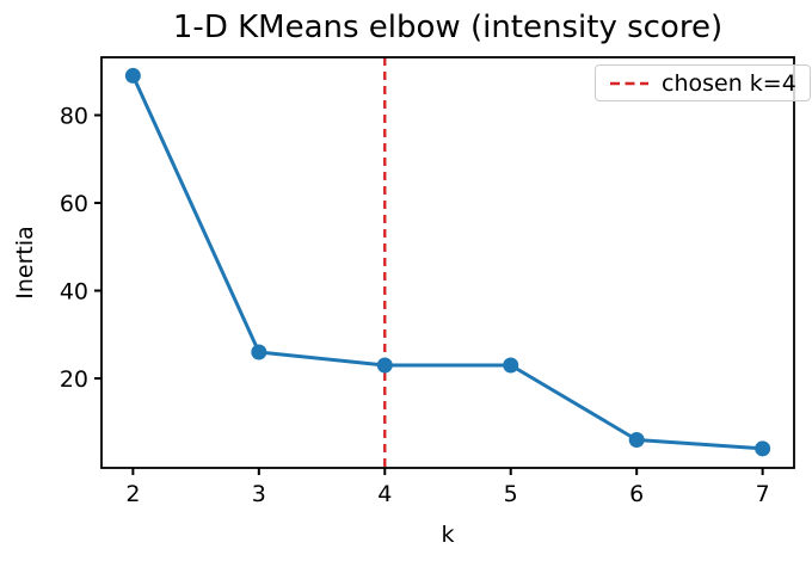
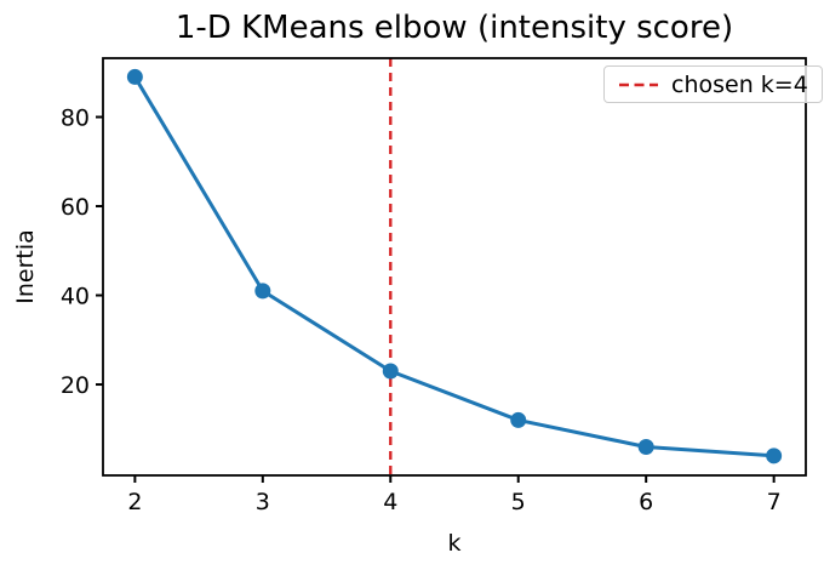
3: 26 -> 41
5: 23 -> 12
